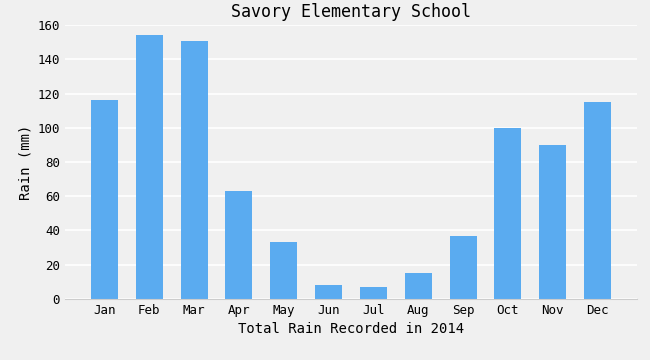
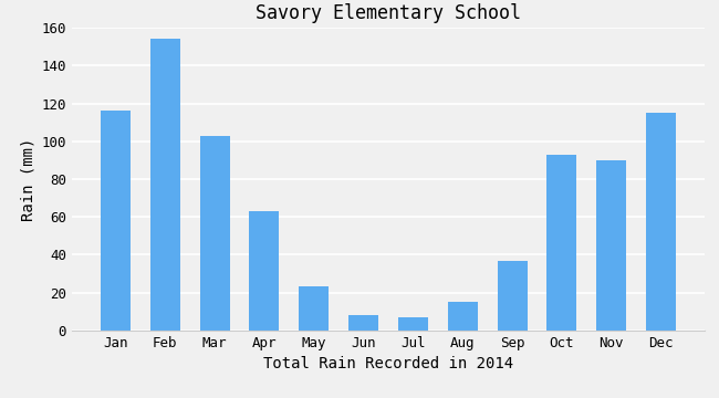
Mar: 151 -> 103
May: 33 -> 23
Oct: 100 -> 93
